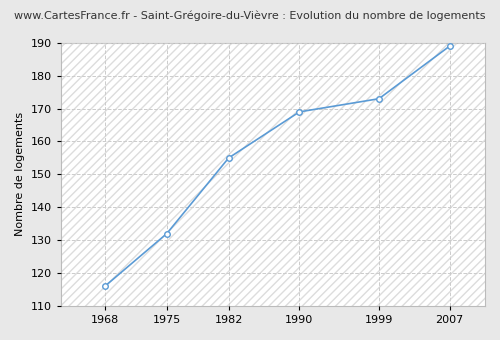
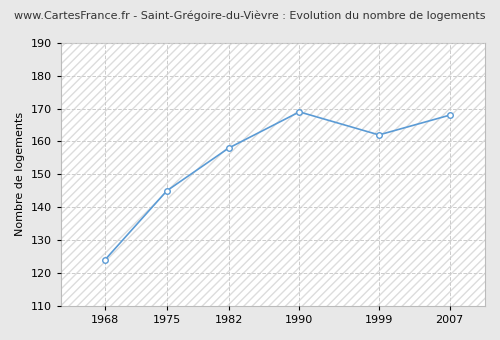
1968: 116 -> 124
1975: 132 -> 145
1982: 155 -> 158
1999: 173 -> 162
2007: 189 -> 168
